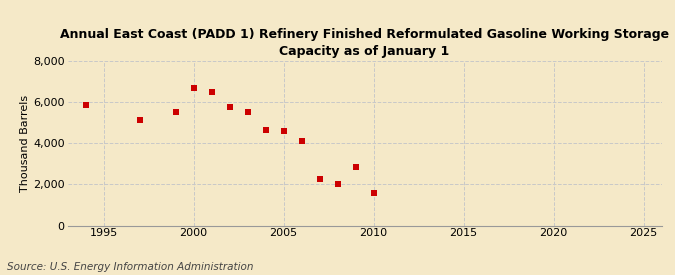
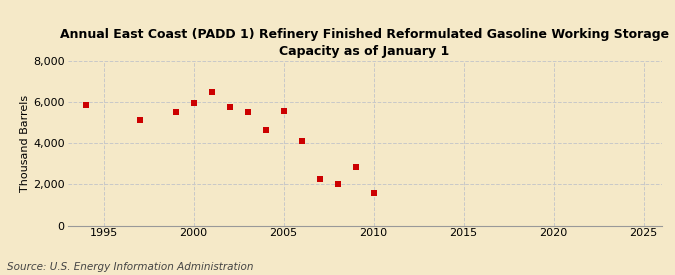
2000: 6,650 -> 5,950
2005: 4,600 -> 5,550
